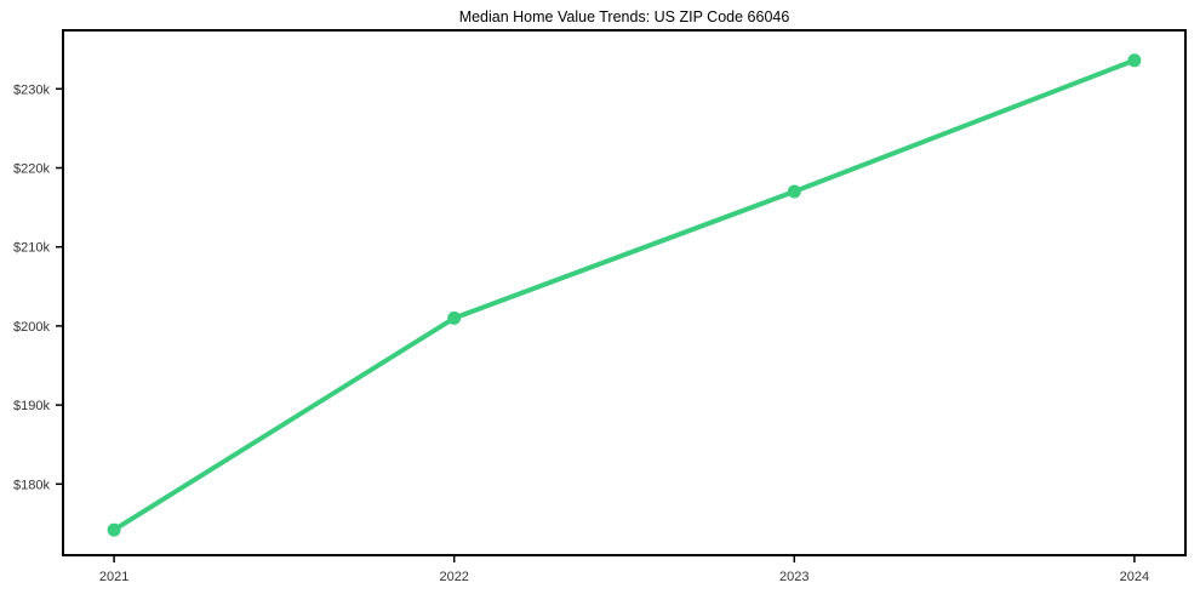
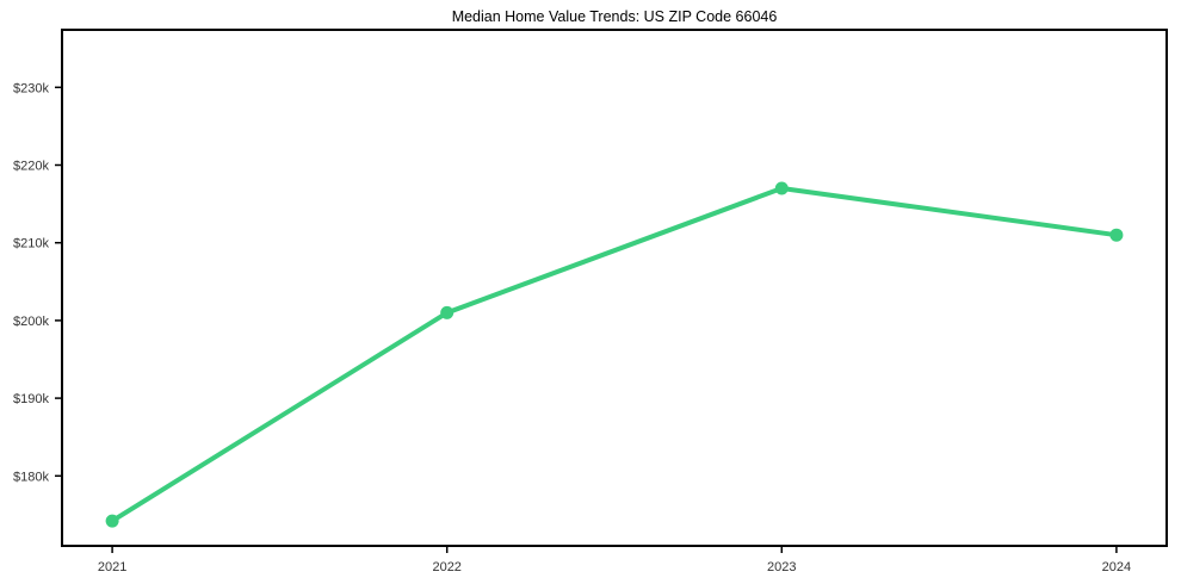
2024: $234k -> $211k
